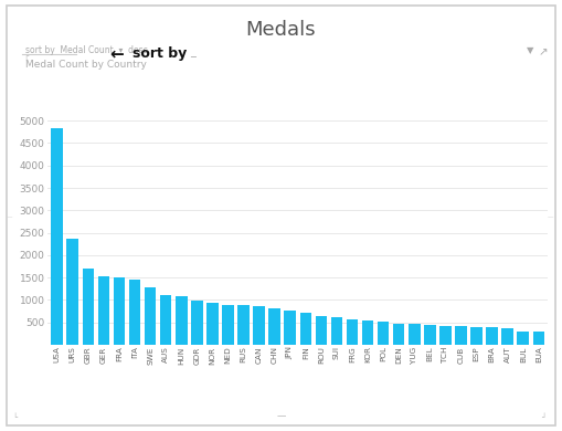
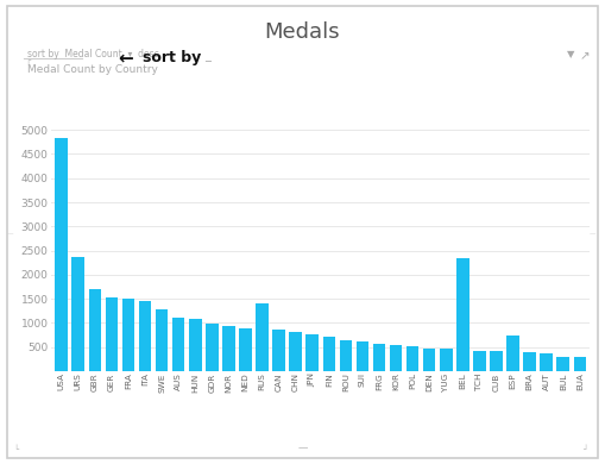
RUS: 880 -> 1400
BEL: 440 -> 2350
ESP: 400 -> 750
